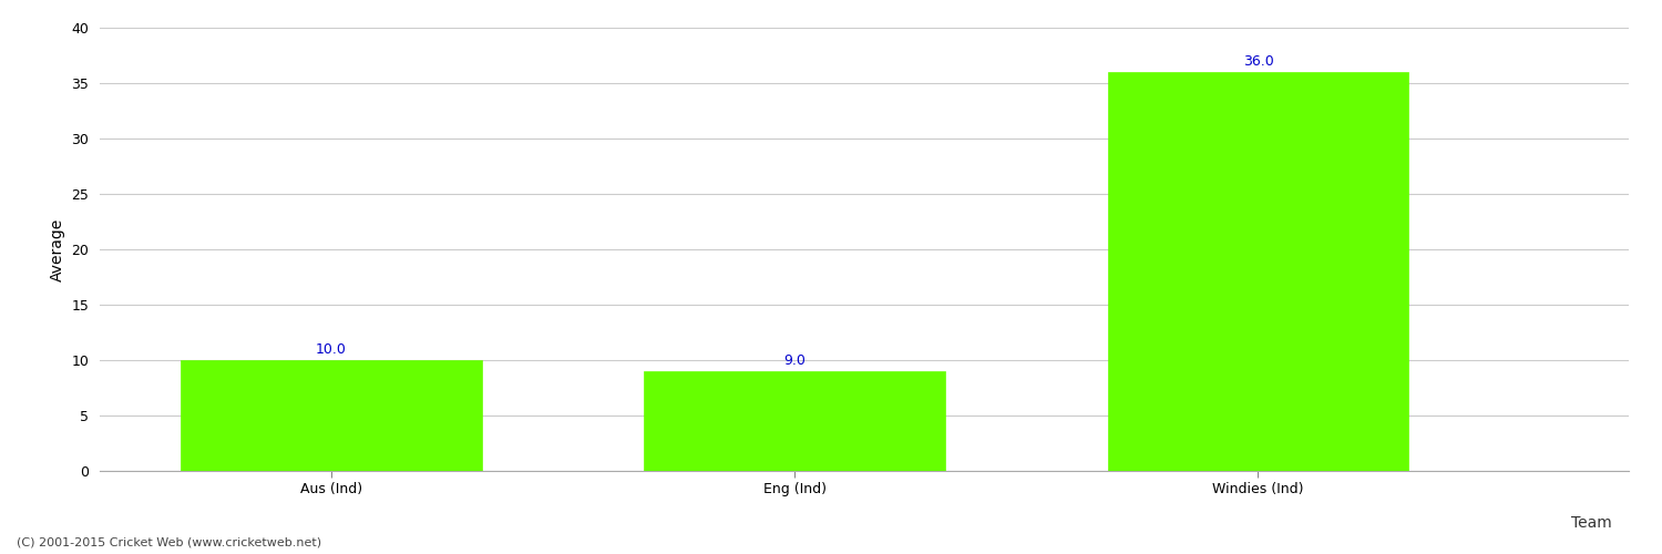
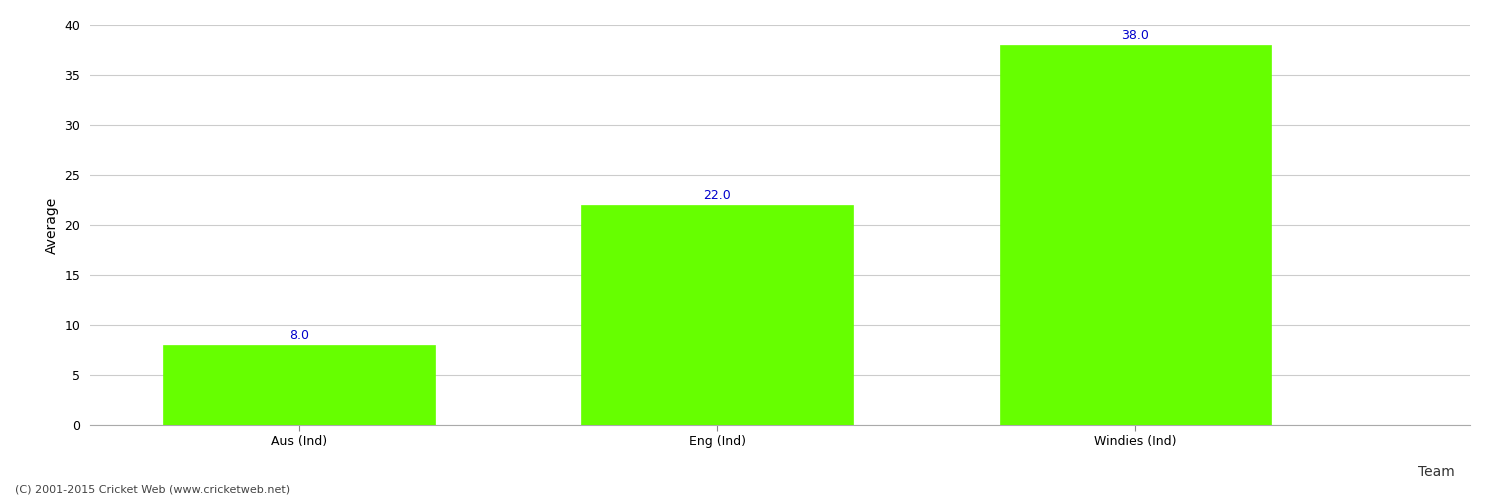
Aus (Ind): 10.0 -> 8.0
Eng (Ind): 9.0 -> 22.0
Windies (Ind): 36.0 -> 38.0
